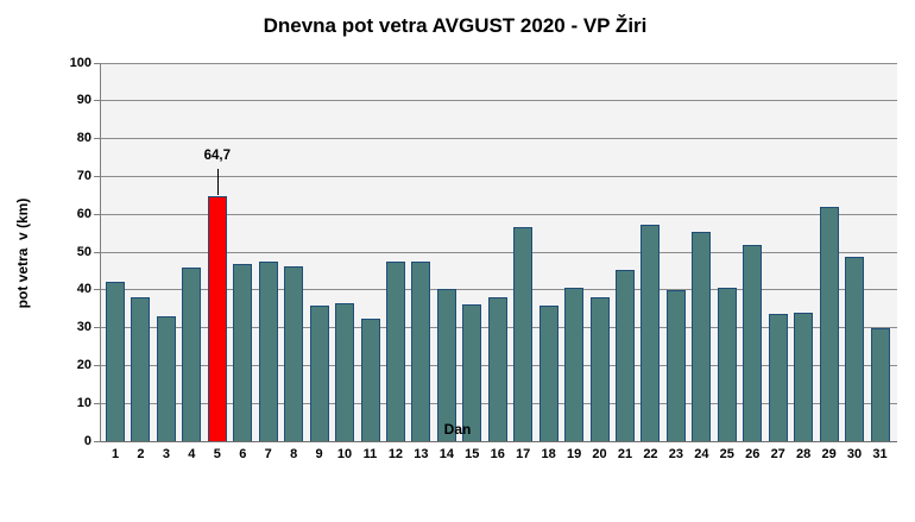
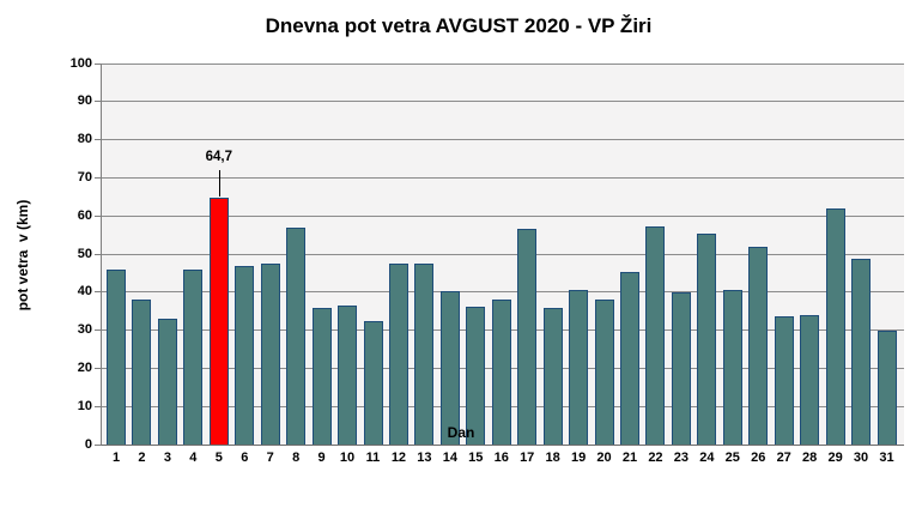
1: 42 -> 46
8: 46 -> 57
